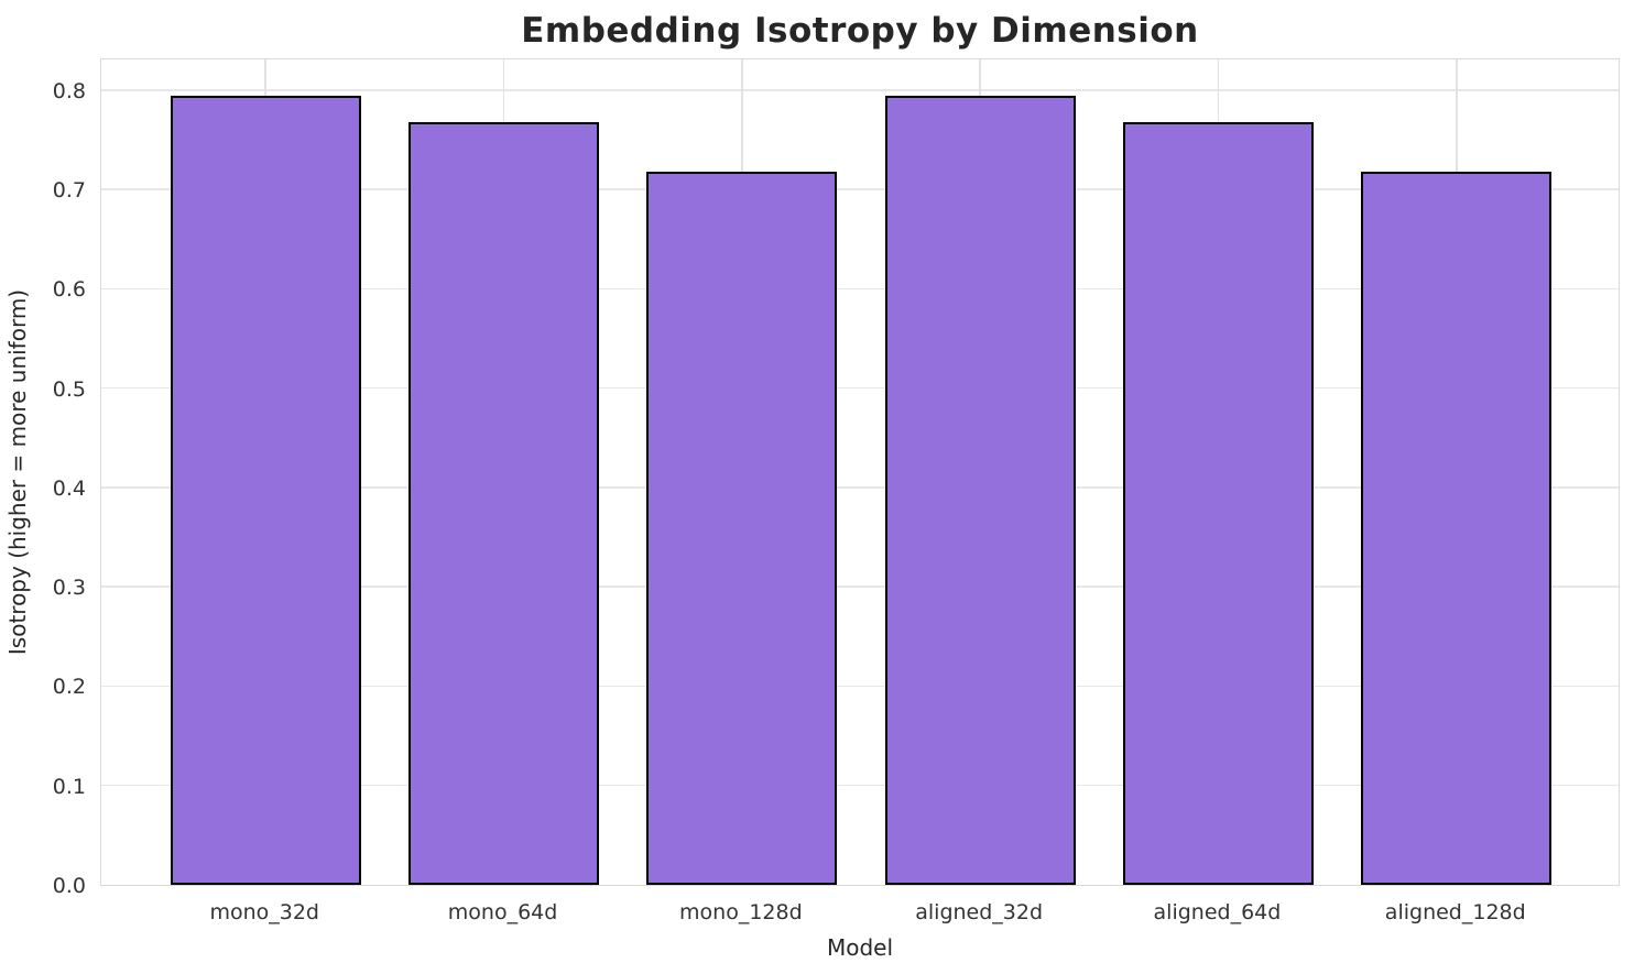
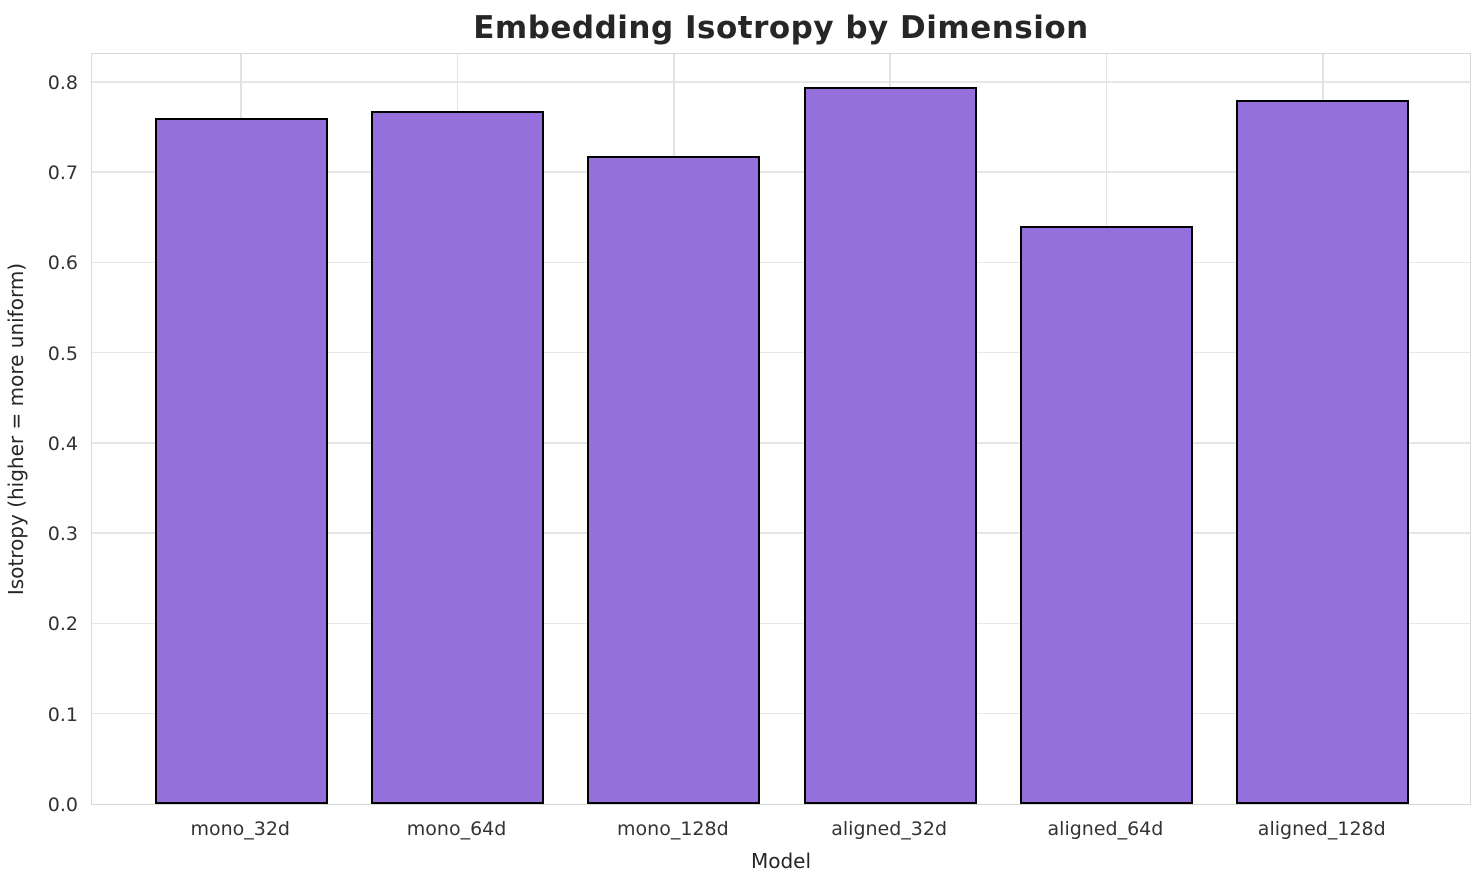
mono_32d: 0.79 -> 0.76
aligned_64d: 0.77 -> 0.64
aligned_128d: 0.72 -> 0.78
